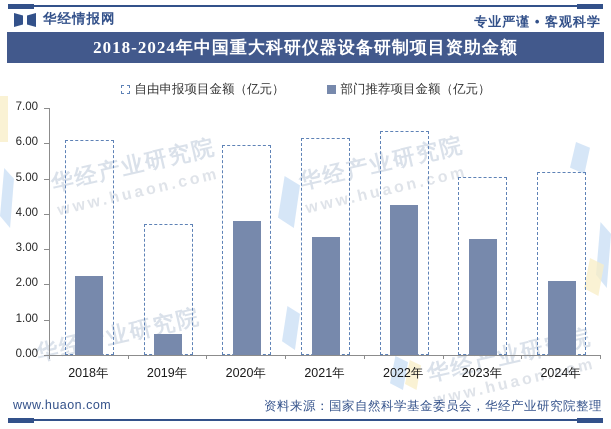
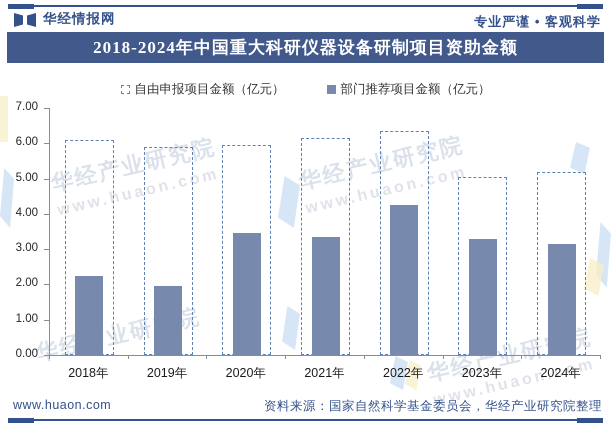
自由申报项目金额（亿元）/2019年: 3.7 -> 5.9
部门推荐项目金额（亿元）/2019年: 0.6 -> 1.9
部门推荐项目金额（亿元）/2020年: 3.8 -> 3.5
部门推荐项目金额（亿元）/2024年: 2.1 -> 3.1
